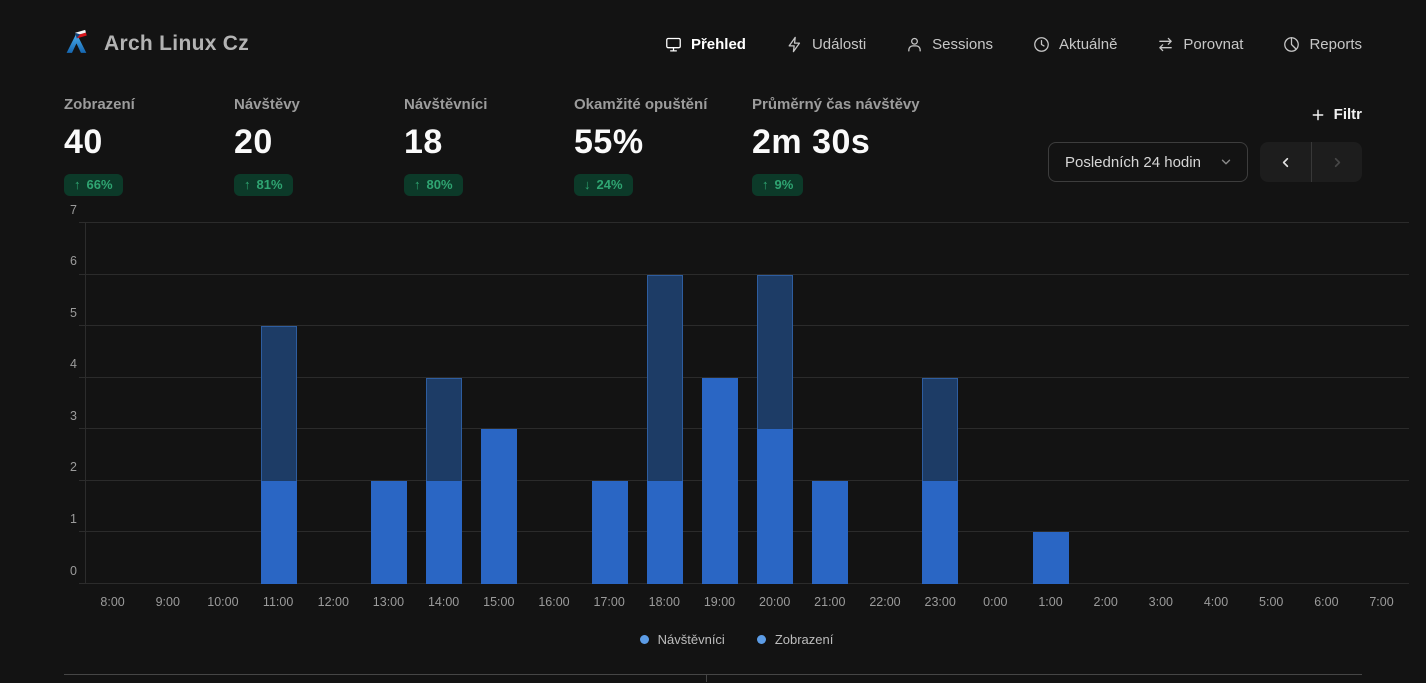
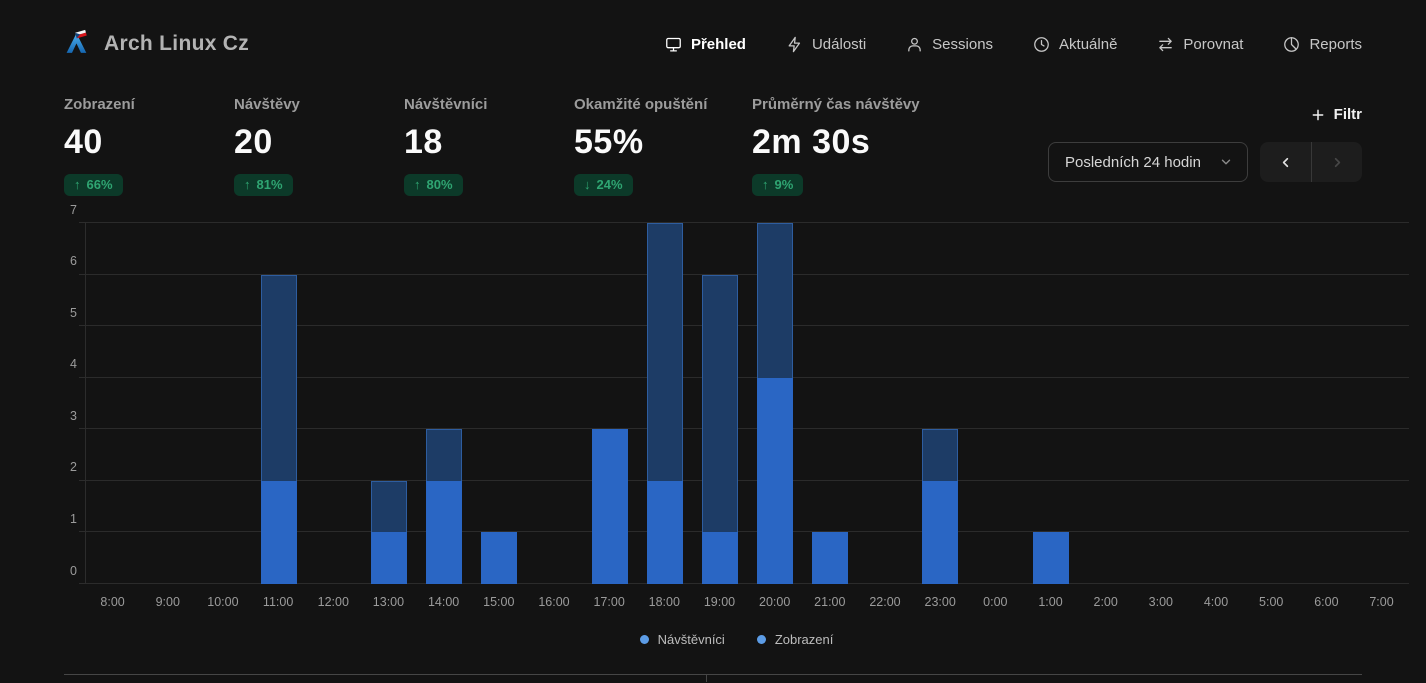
Zobrazení/11:00: 5 -> 6
Návštěvníci/13:00: 2 -> 1
Zobrazení/14:00: 4 -> 3
Návštěvníci/15:00: 3 -> 1
Zobrazení/15:00: 3 -> 1
Návštěvníci/17:00: 2 -> 3
Zobrazení/17:00: 2 -> 3
Zobrazení/18:00: 6 -> 7
Návštěvníci/19:00: 4 -> 1
Zobrazení/19:00: 4 -> 6
Návštěvníci/20:00: 3 -> 4
Zobrazení/20:00: 6 -> 7
Návštěvníci/21:00: 2 -> 1
Zobrazení/21:00: 2 -> 1
Zobrazení/23:00: 4 -> 3
